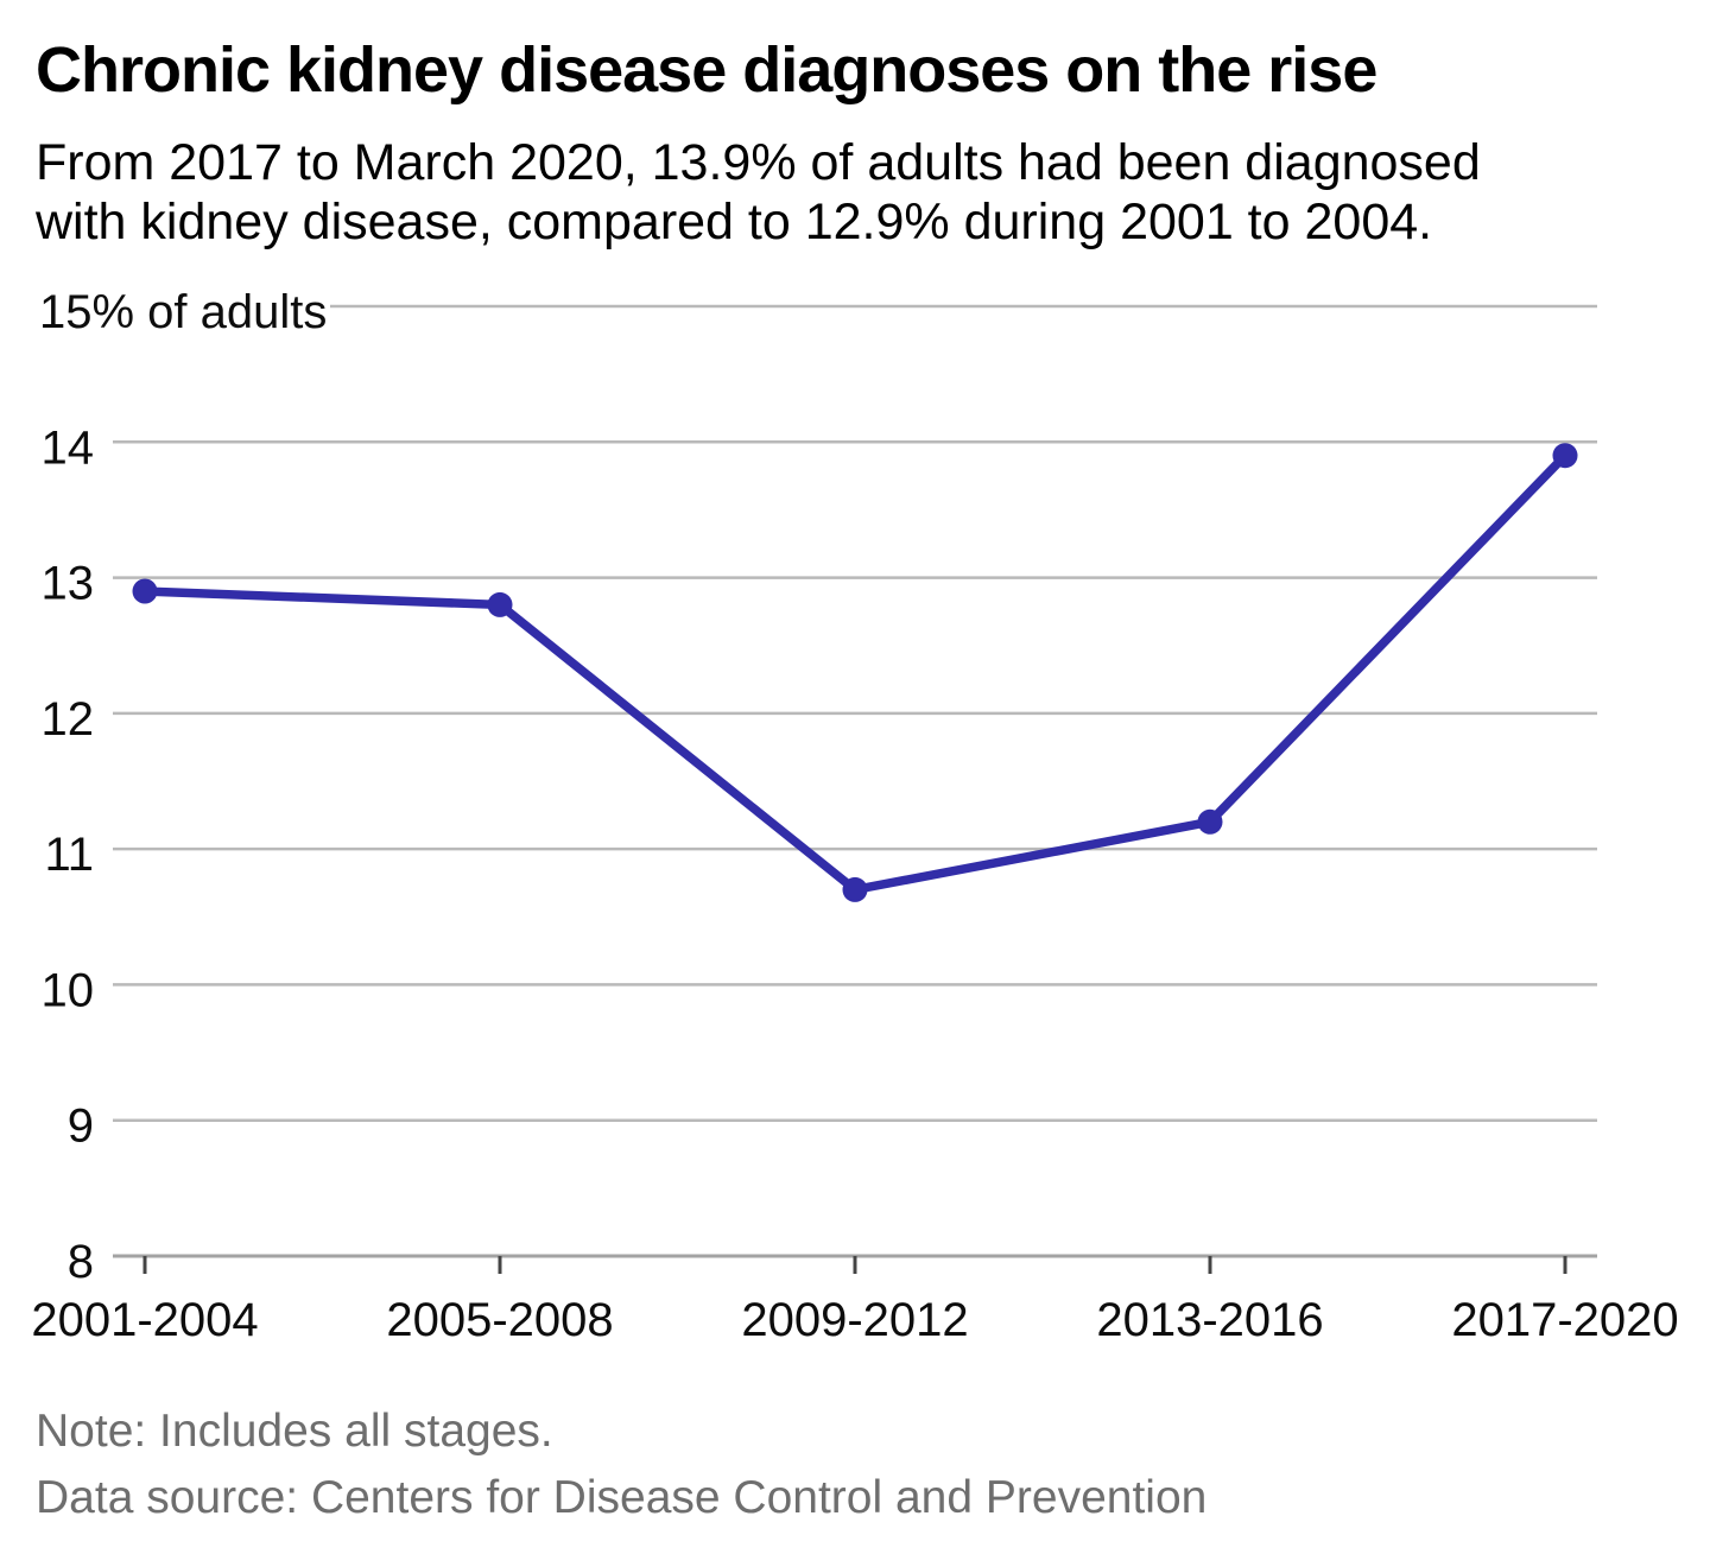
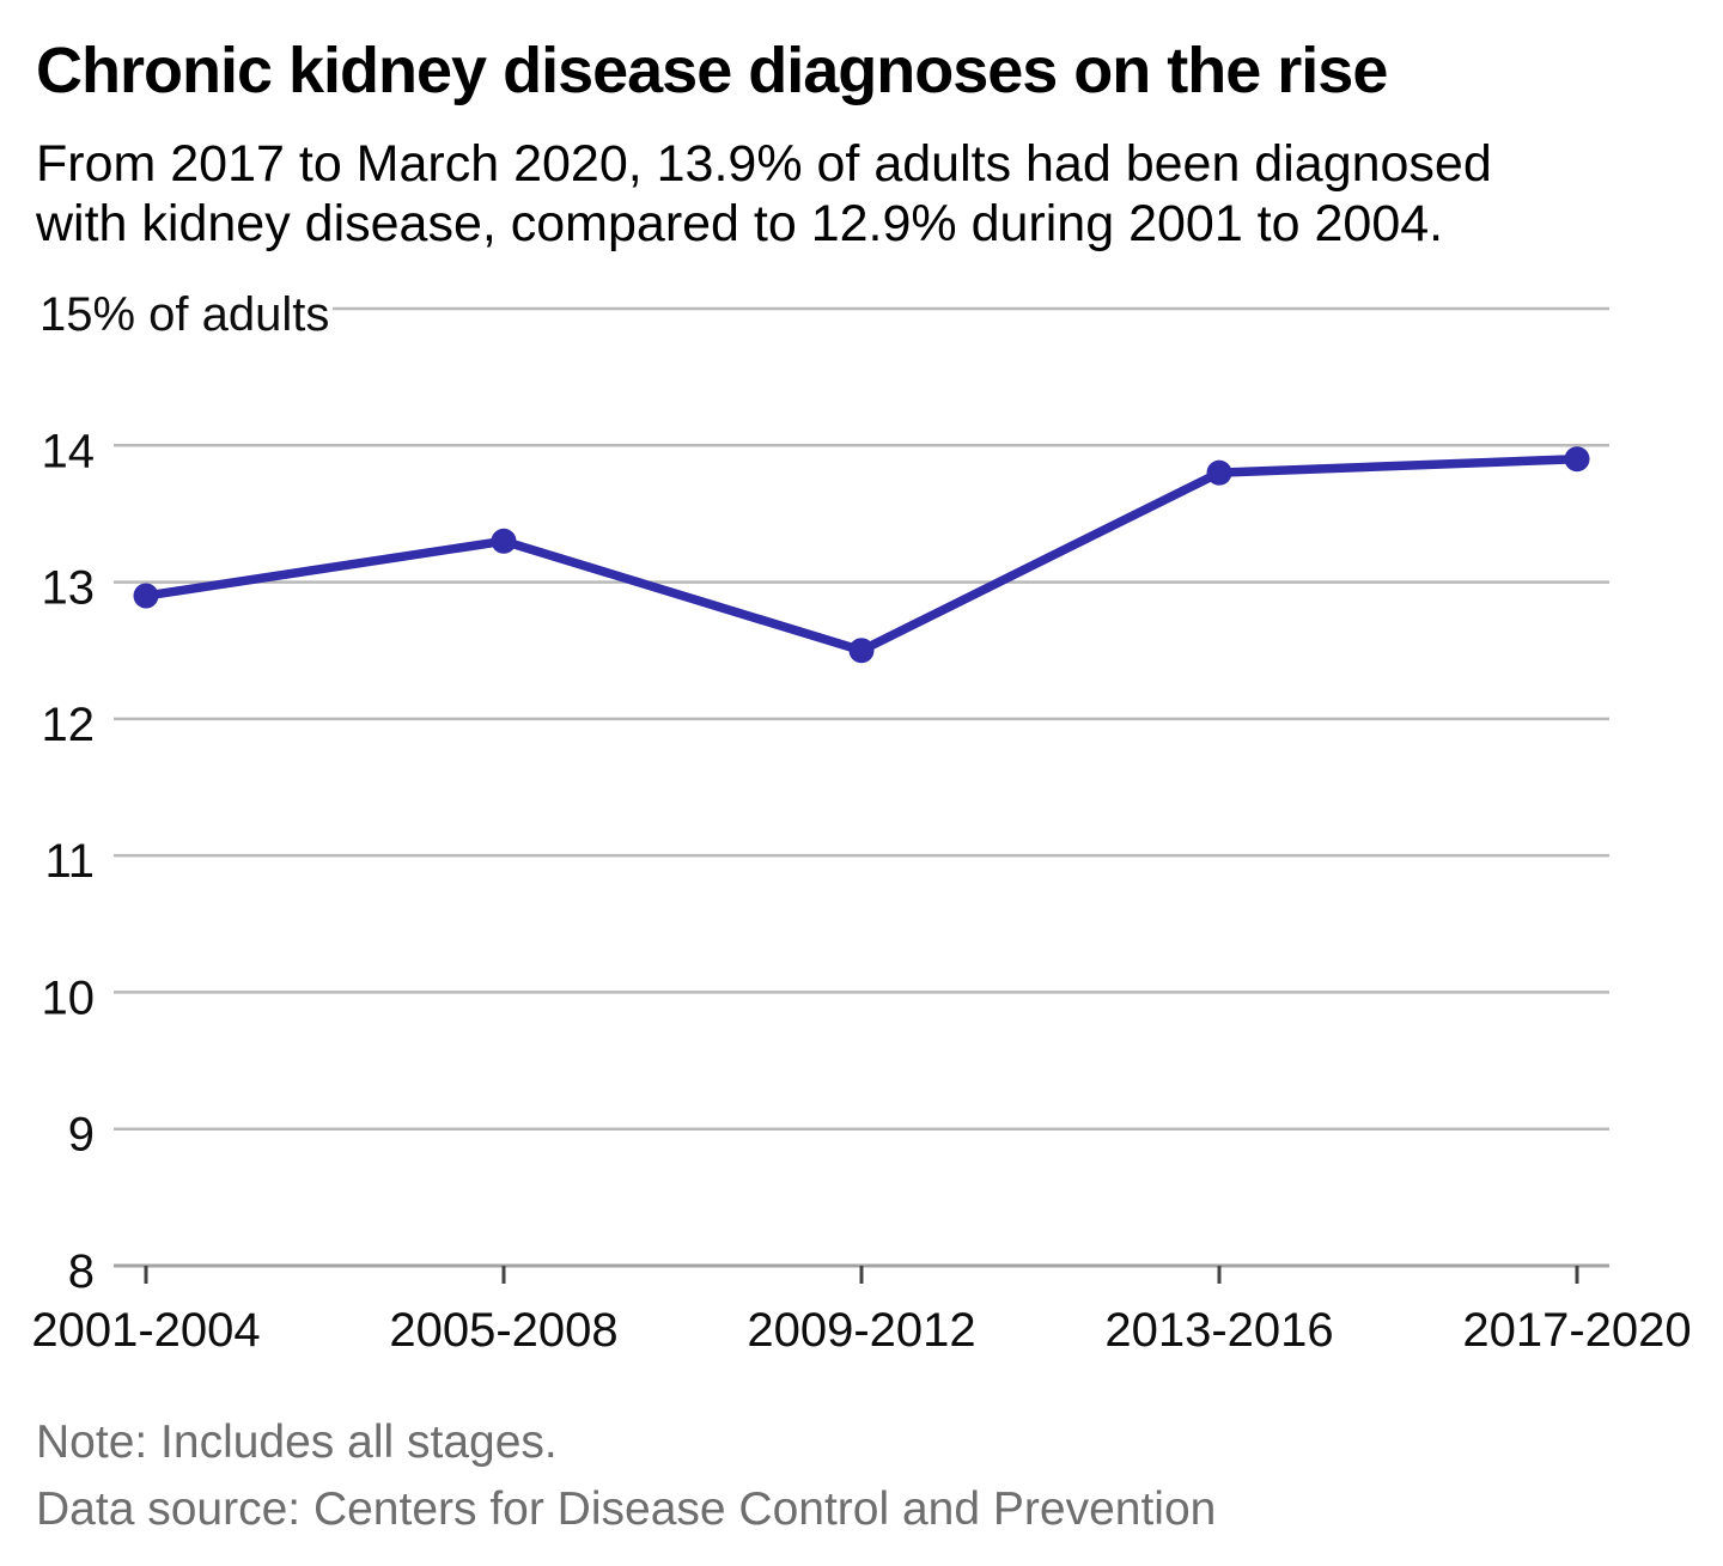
2005-2008: 12.8 -> 13.3
2009-2012: 10.7 -> 12.5
2013-2016: 11.2 -> 13.8
